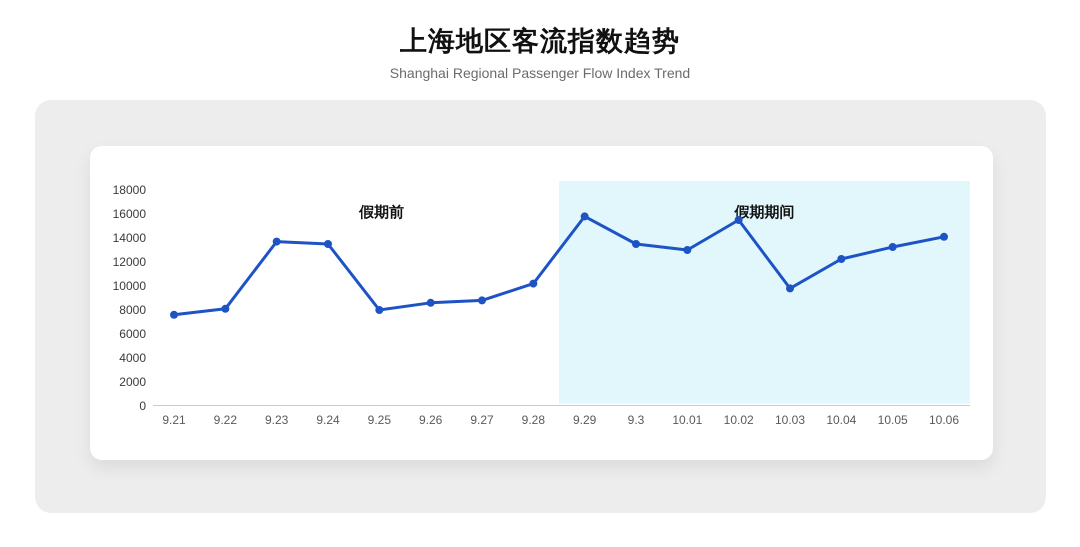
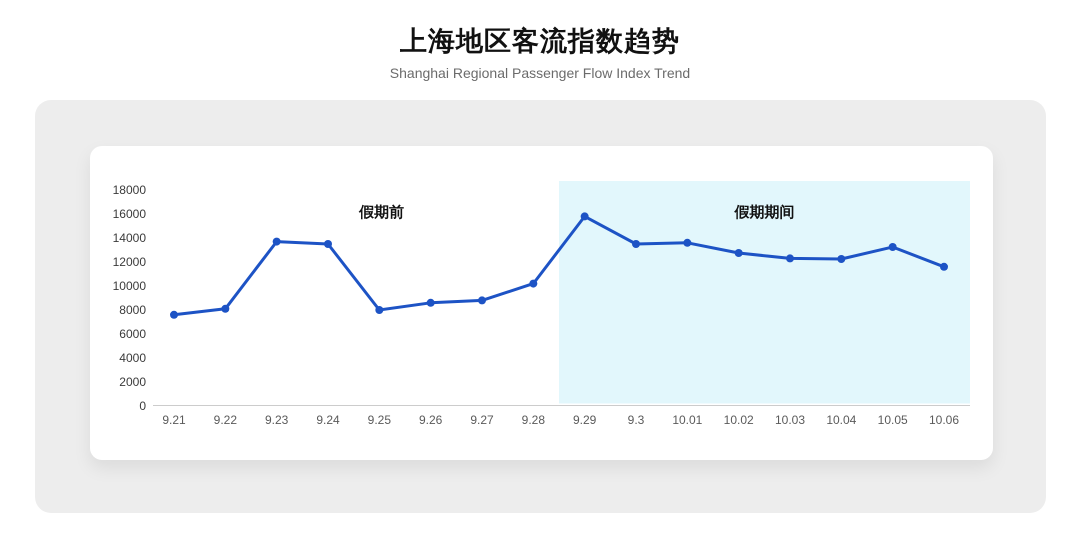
10.01: 13000 -> 13600
10.02: 15500 -> 12800
10.03: 9800 -> 12300
10.06: 14100 -> 11600
